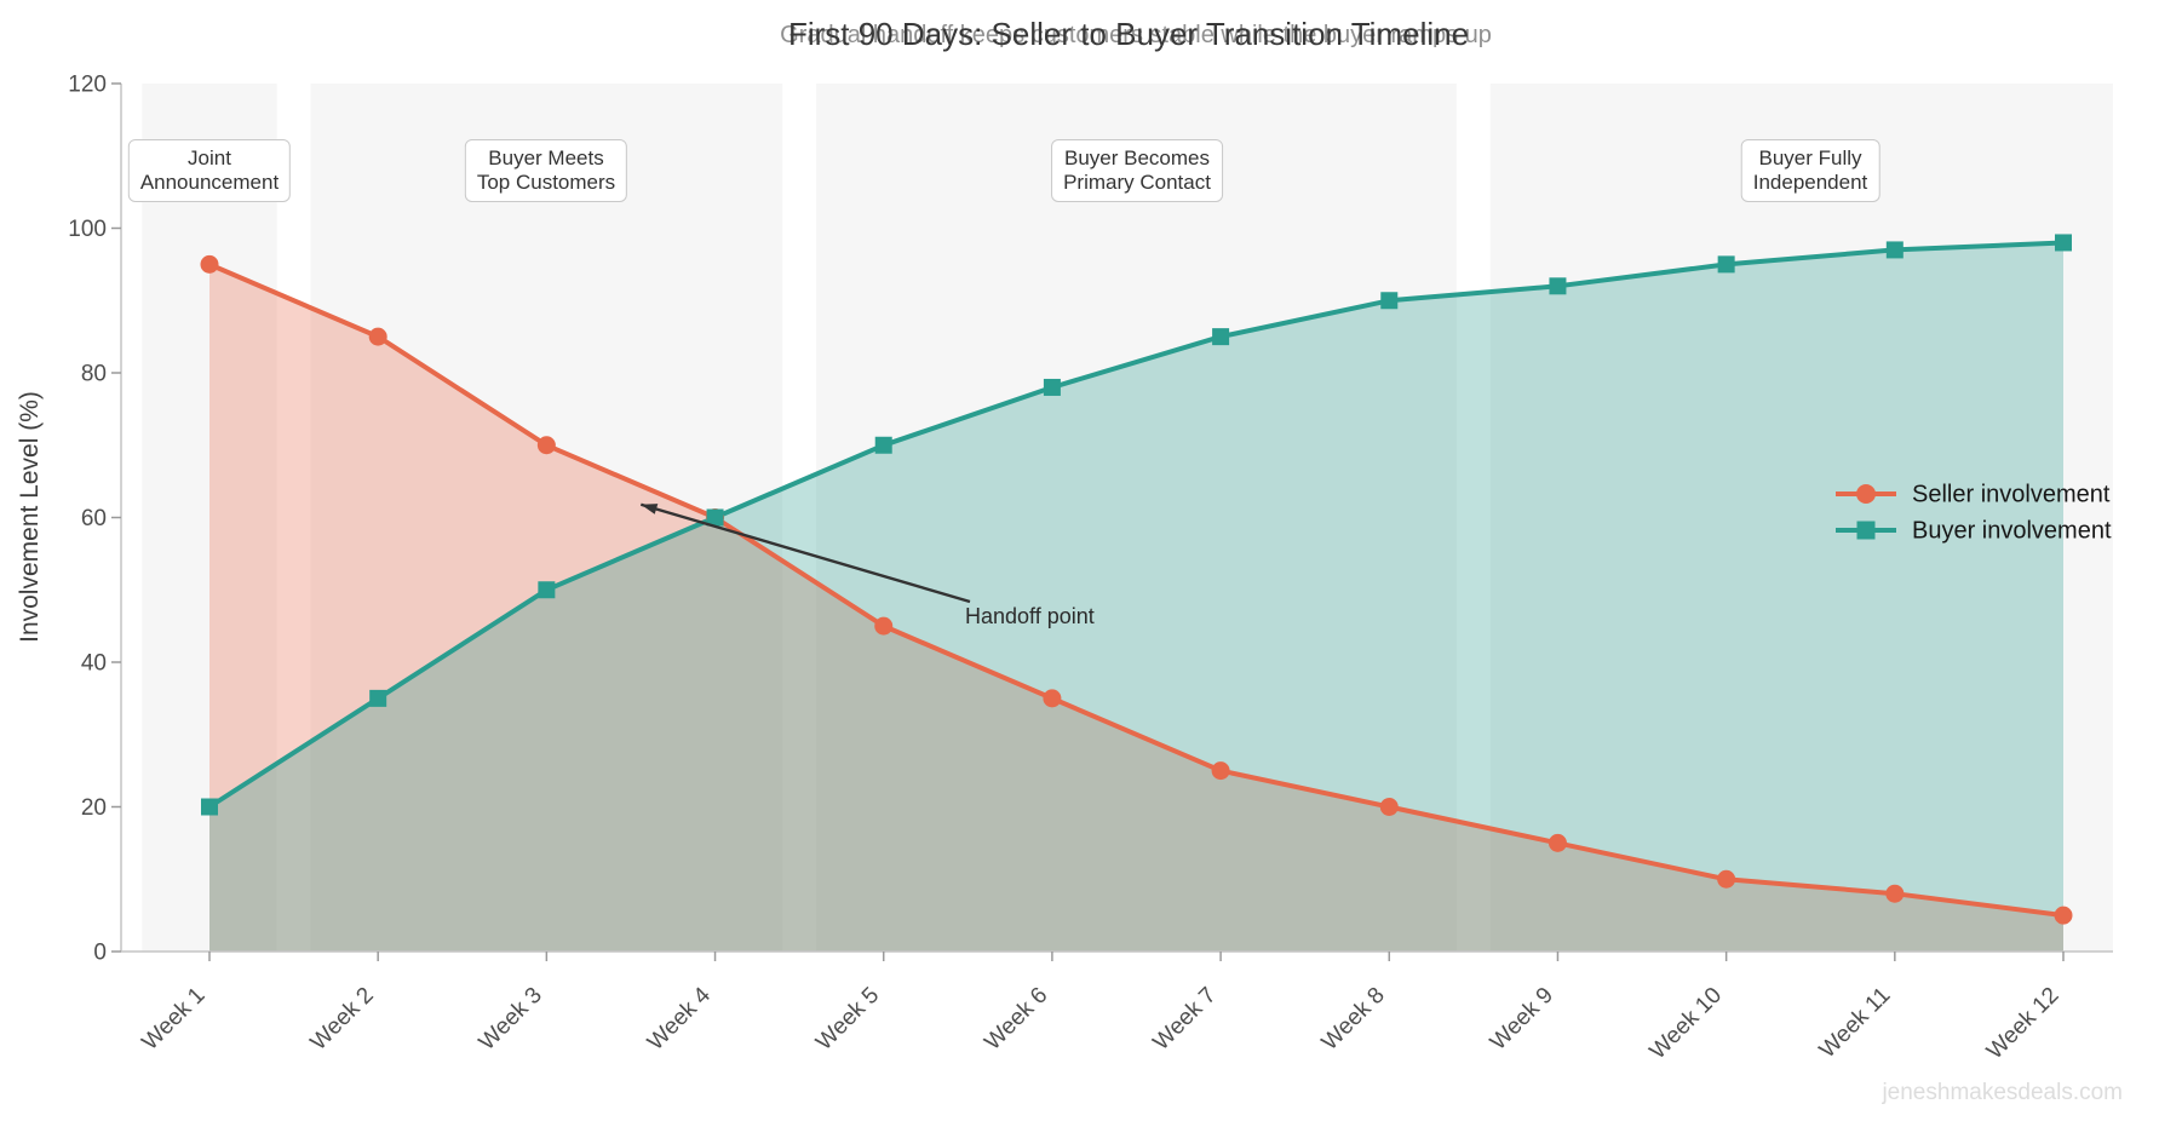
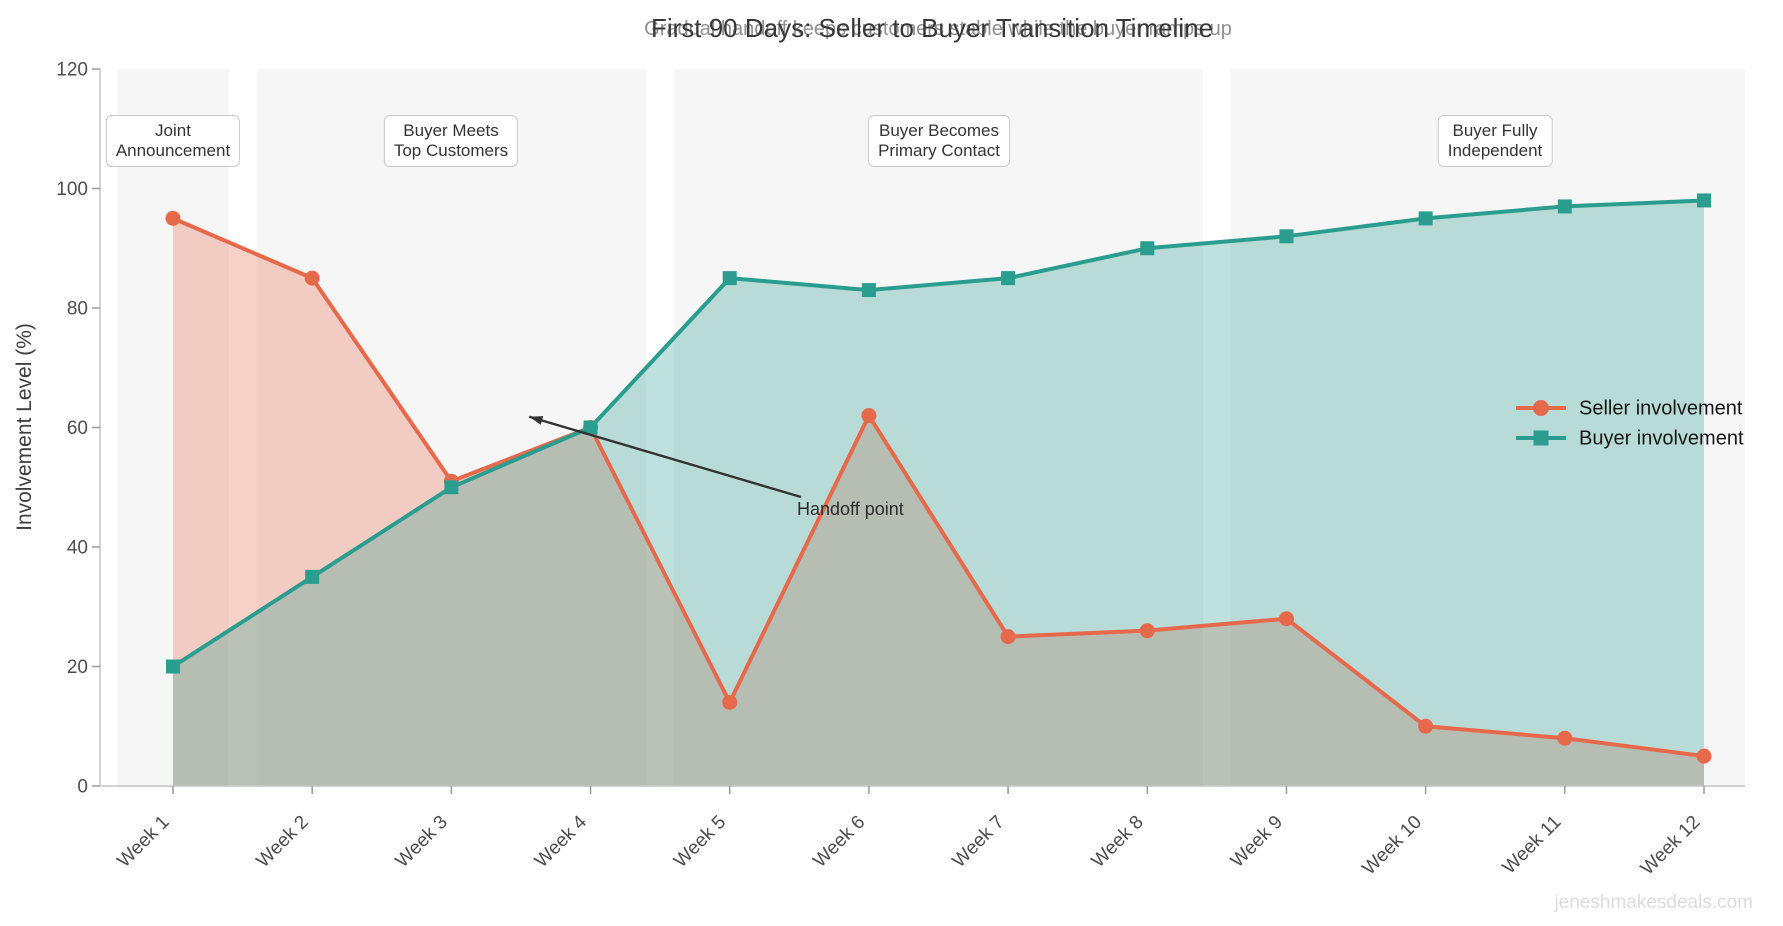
Seller involvement/Week 3: 70 -> 51
Seller involvement/Week 5: 45 -> 14
Buyer involvement/Week 5: 70 -> 85
Seller involvement/Week 6: 35 -> 62
Buyer involvement/Week 6: 78 -> 83
Seller involvement/Week 8: 20 -> 26
Seller involvement/Week 9: 15 -> 28
